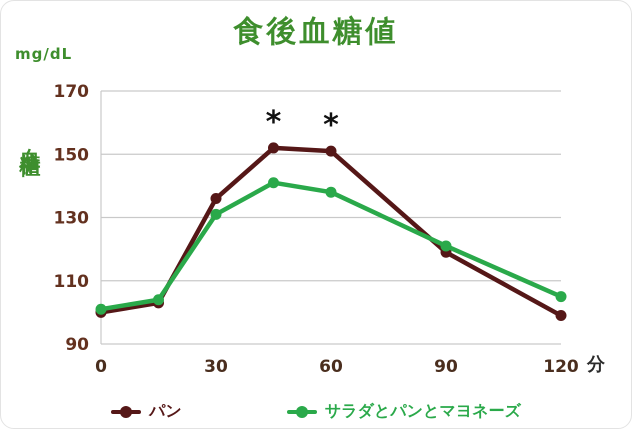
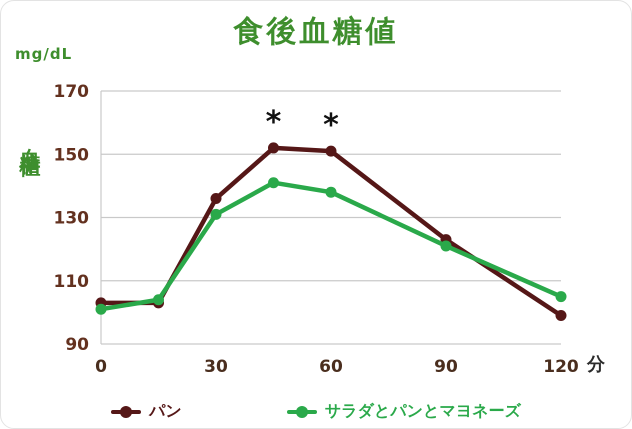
パン/0: 100 -> 103
パン/90: 119 -> 123
